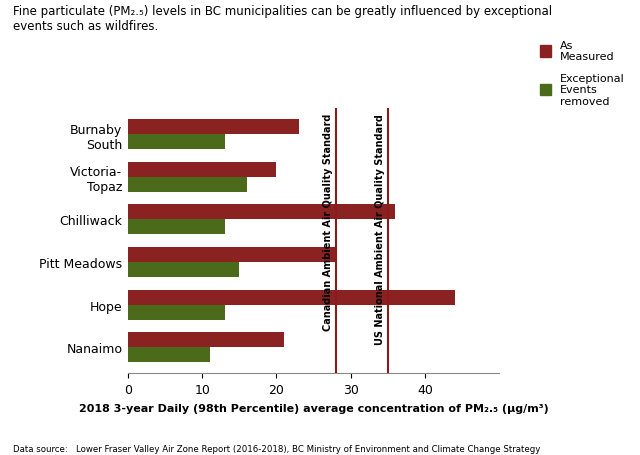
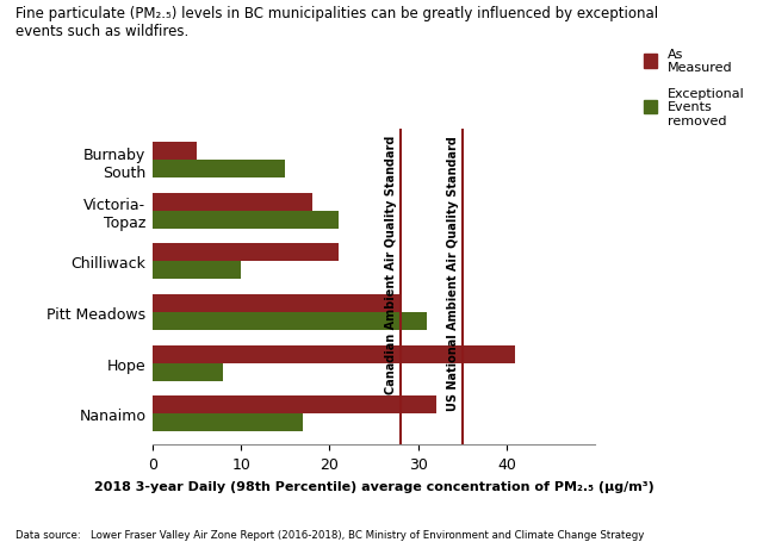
As Measured/Burnaby South: 23 -> 5
Exceptional Events removed/Burnaby South: 13 -> 15
As Measured/Victoria- Topaz: 20 -> 18
Exceptional Events removed/Victoria- Topaz: 16 -> 21
As Measured/Chilliwack: 36 -> 21
Exceptional Events removed/Chilliwack: 13 -> 10
Exceptional Events removed/Pitt Meadows: 15 -> 31
As Measured/Hope: 44 -> 41
Exceptional Events removed/Hope: 13 -> 8
As Measured/Nanaimo: 21 -> 32
Exceptional Events removed/Nanaimo: 11 -> 17
